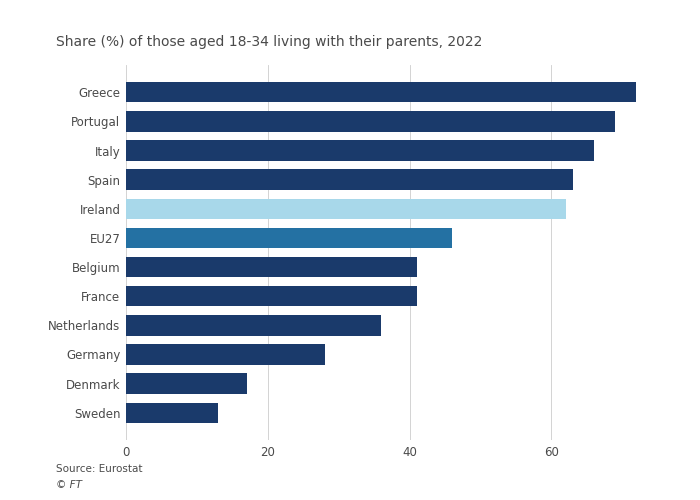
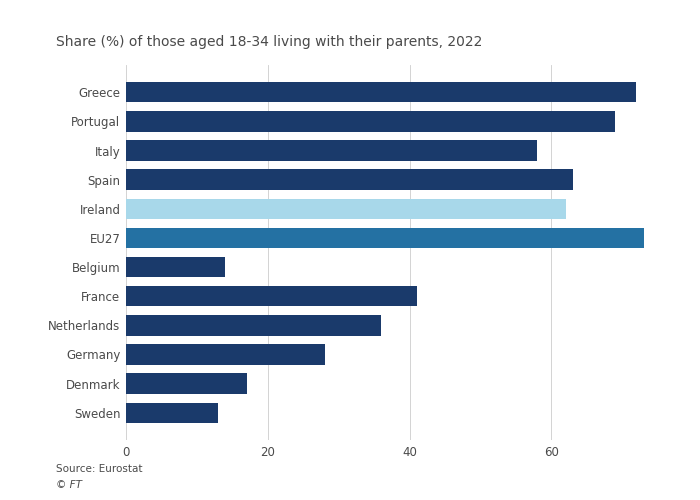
Italy: 66 -> 58
EU27: 46 -> 73
Belgium: 41 -> 14
